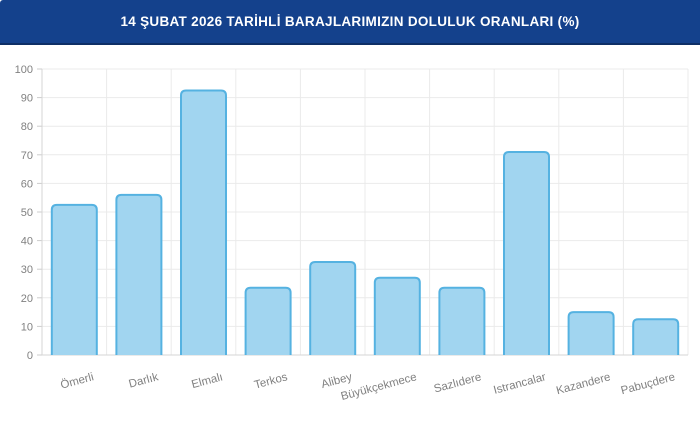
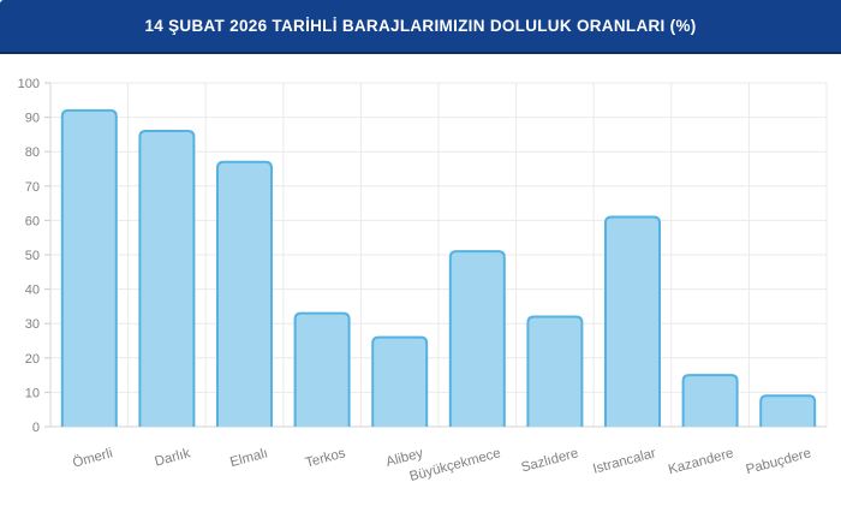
Ömerli: 52 -> 92
Darlık: 56 -> 86
Elmalı: 92 -> 77
Terkos: 24 -> 33
Alibey: 32 -> 26
Büyükçekmece: 27 -> 51
Sazlıdere: 24 -> 32
Istrancalar: 71 -> 61
Pabuçdere: 12 -> 9
